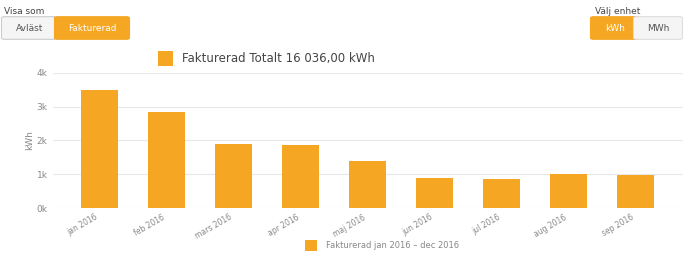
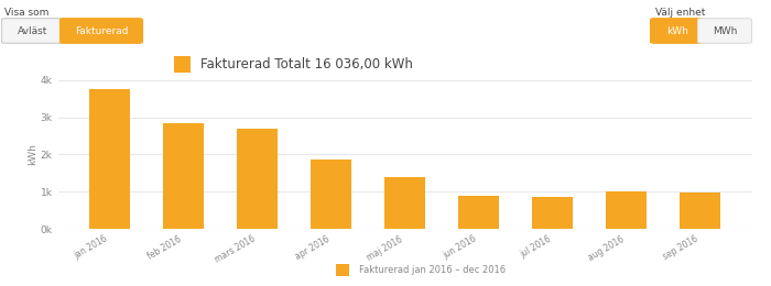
jan 2016: 3.50k -> 3.75k
mars 2016: 1.90k -> 2.70k
